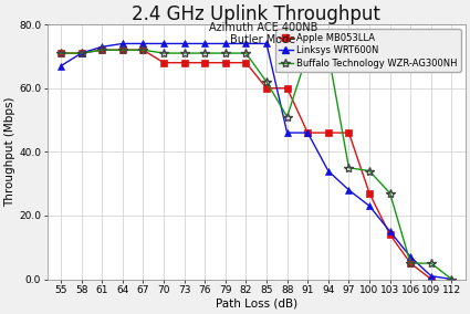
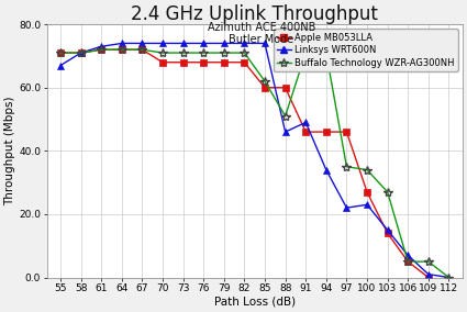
Linksys WRT600N/91: 46 -> 49
Linksys WRT600N/97: 28 -> 22
